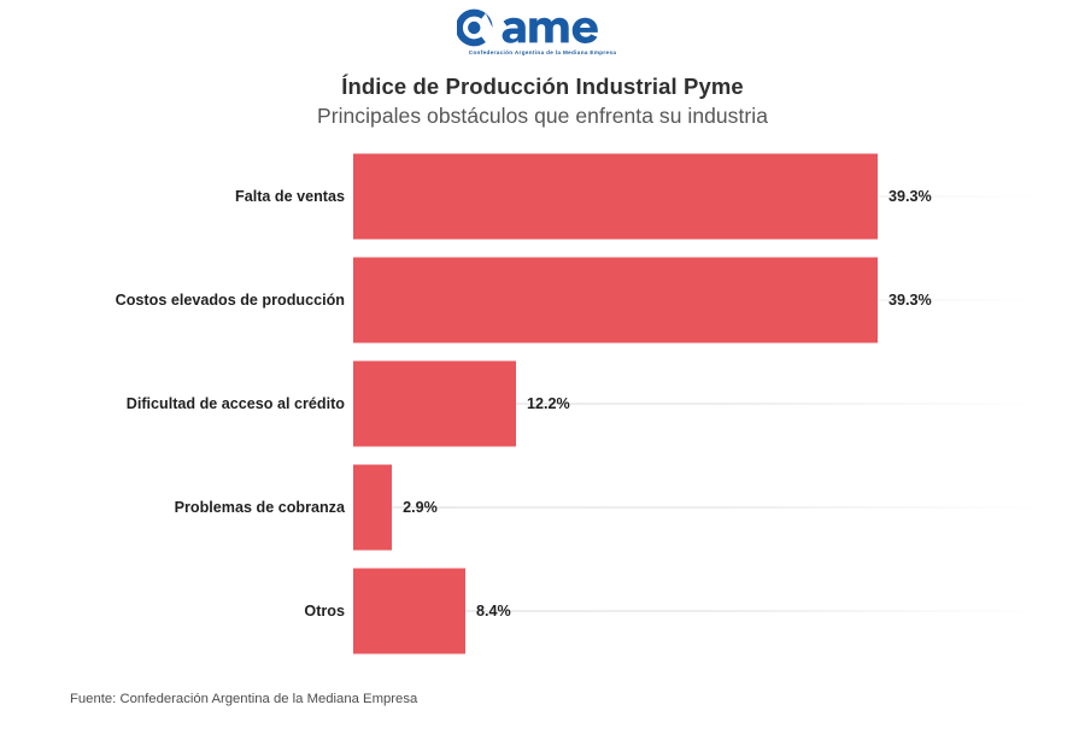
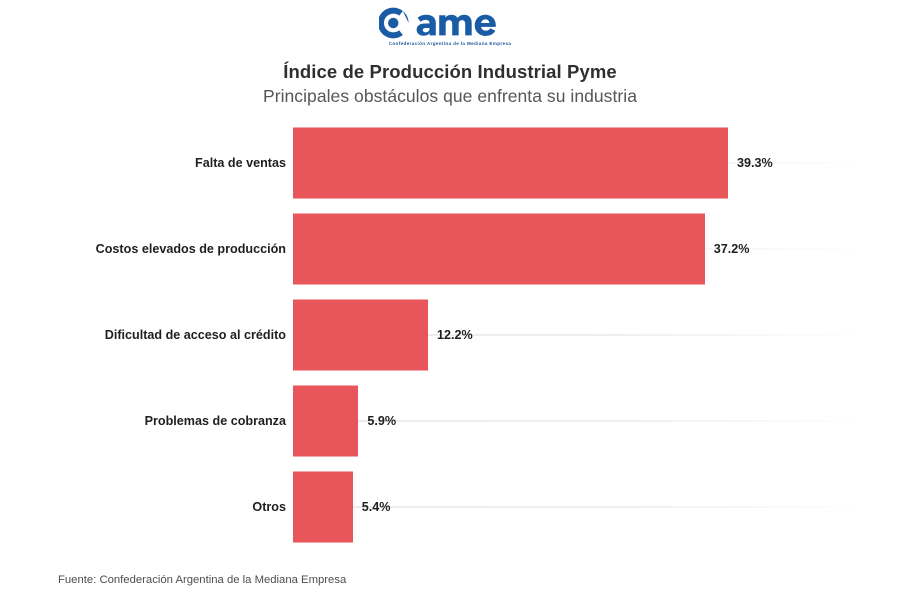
Costos elevados de producción: 39.3% -> 37.2%
Problemas de cobranza: 2.9% -> 5.9%
Otros: 8.4% -> 5.4%
